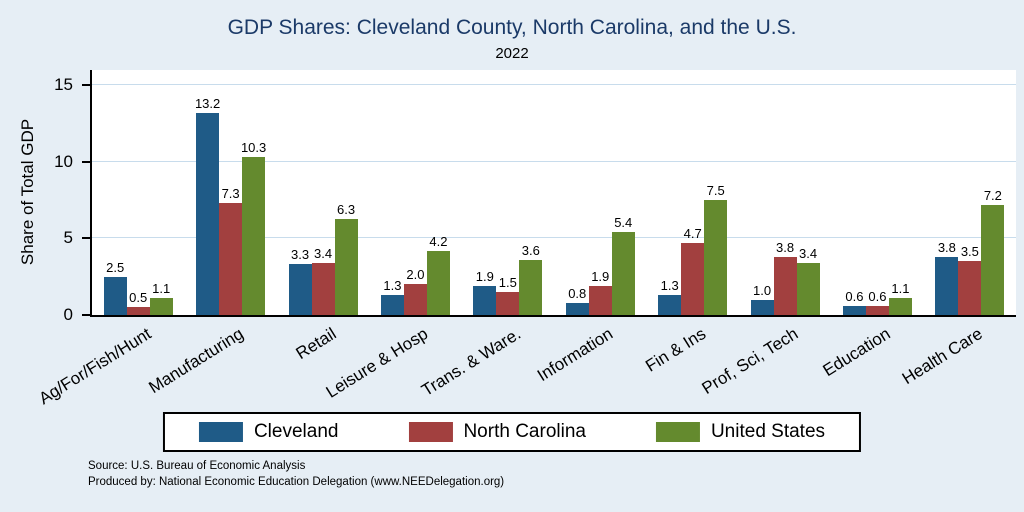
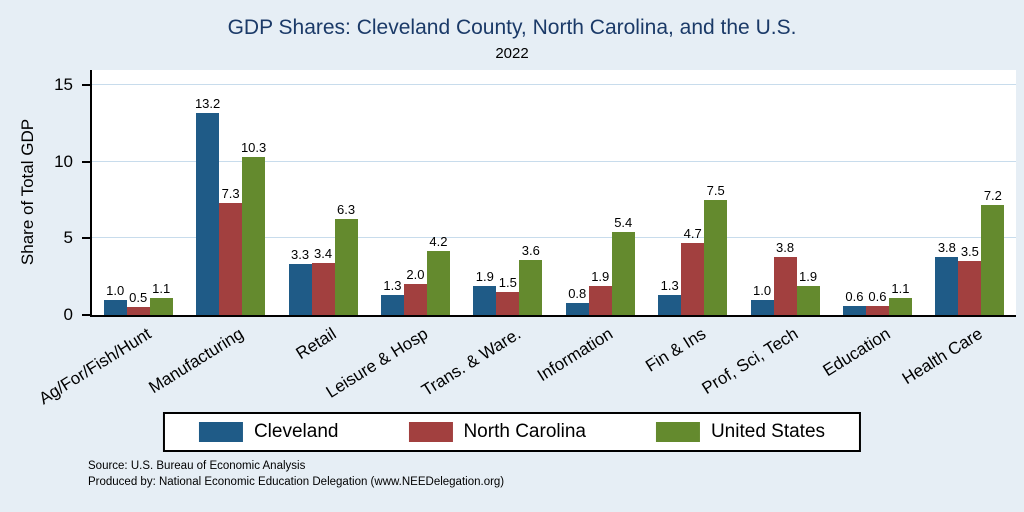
Cleveland/Ag/For/Fish/Hunt: 2.5 -> 1.0
United States/Prof, Sci, Tech: 3.4 -> 1.9
